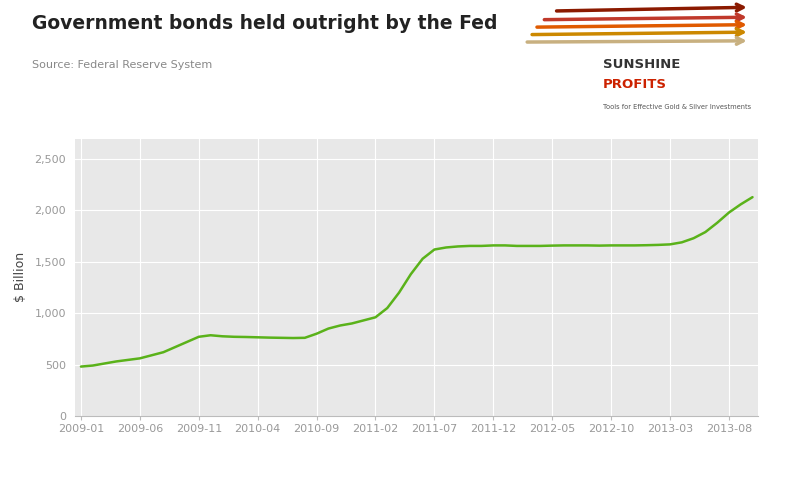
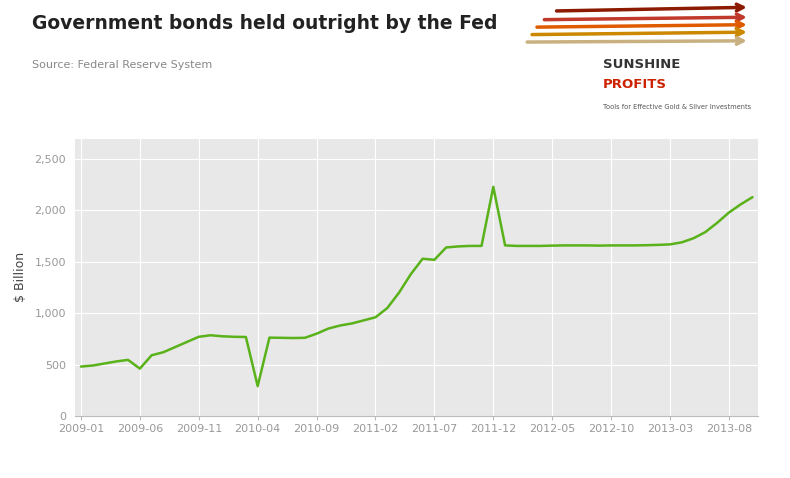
2009-06: 560 -> 460
2010-04: 760 -> 290
2011-07: 1,620 -> 1,520
2011-12: 1,660 -> 2,230
